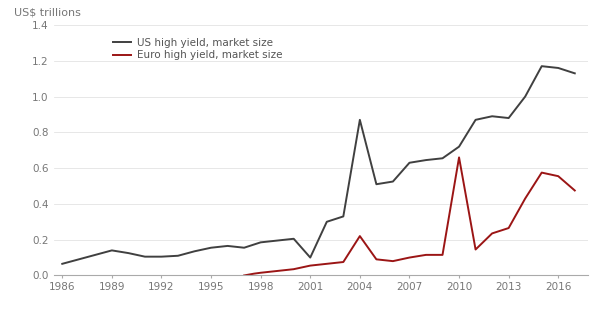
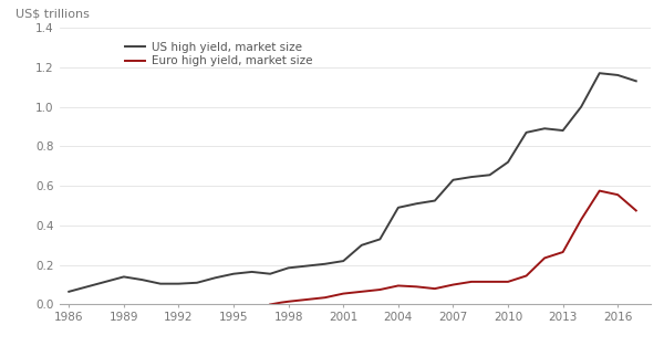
US high yield, market size/2001: 0.10 -> 0.22
US high yield, market size/2004: 0.87 -> 0.49
Euro high yield, market size/2004: 0.22 -> 0.10
Euro high yield, market size/2010: 0.66 -> 0.12
